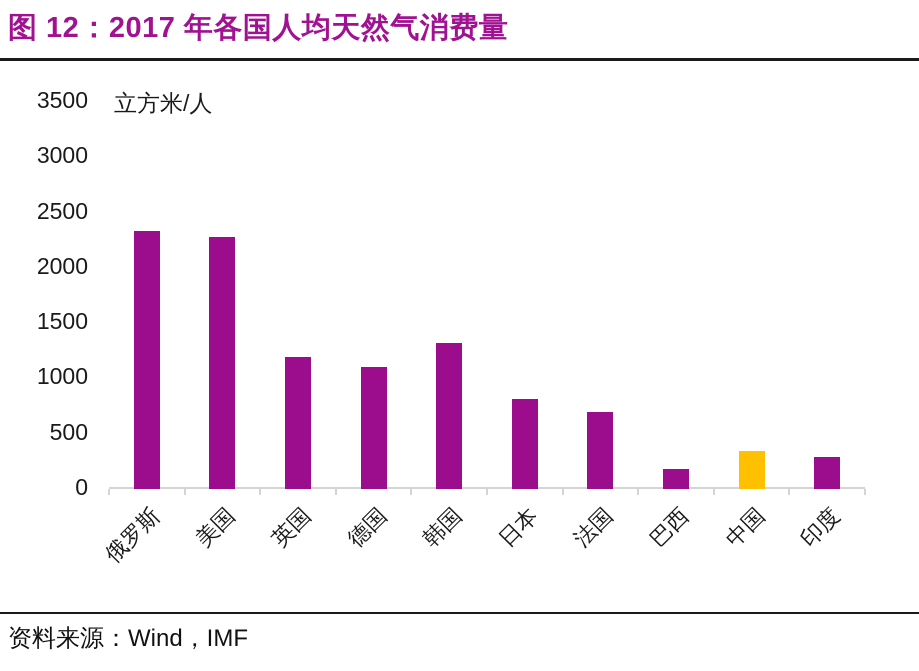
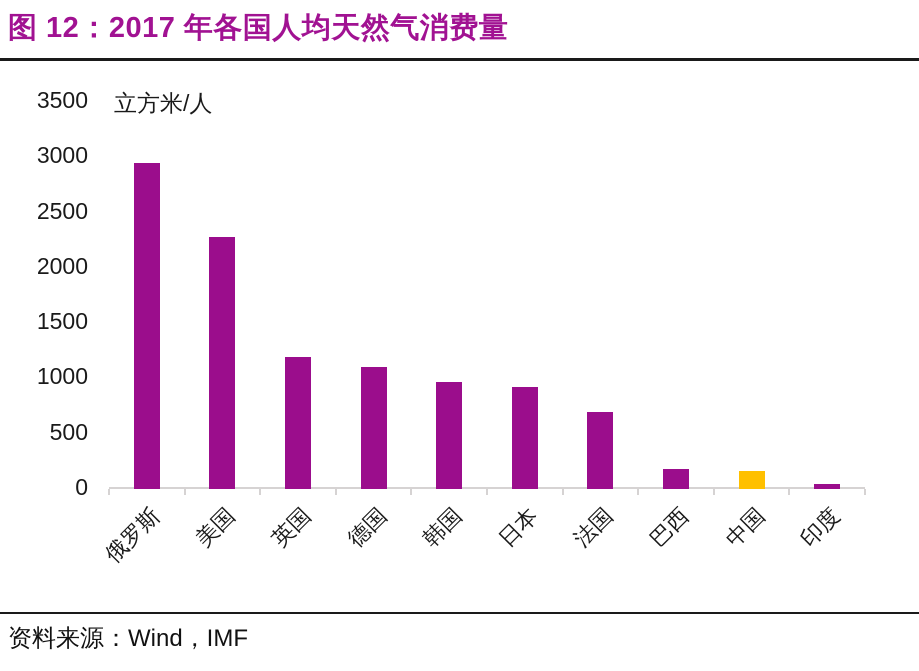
俄罗斯: 2330 -> 2950
韩国: 1320 -> 960
日本: 810 -> 920
中国: 340 -> 160
印度: 290 -> 40
